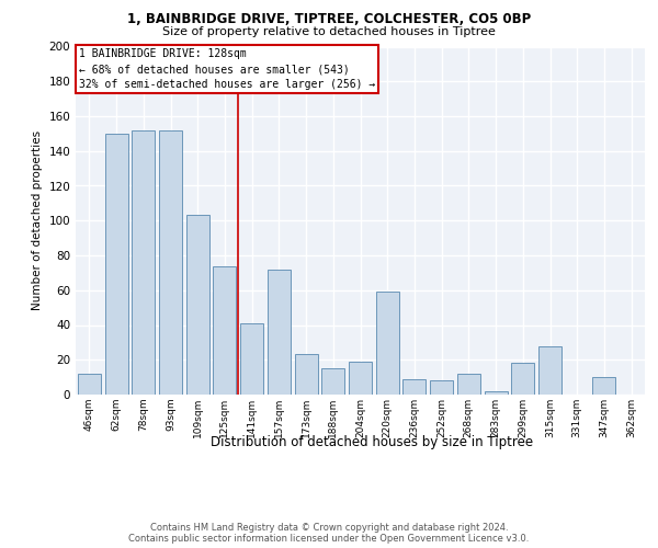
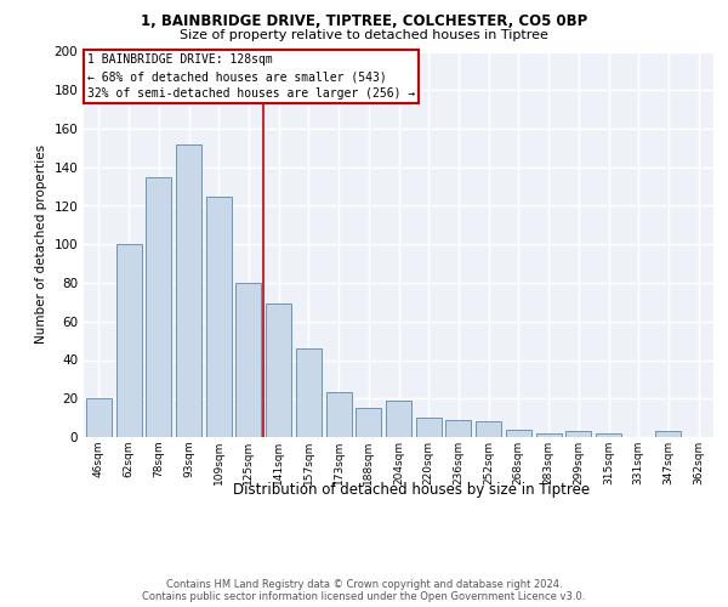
46sqm: 12 -> 20
62sqm: 150 -> 100
78sqm: 152 -> 135
109sqm: 103 -> 125
125sqm: 74 -> 80
141sqm: 41 -> 69
157sqm: 72 -> 46
220sqm: 59 -> 10
268sqm: 12 -> 4
299sqm: 18 -> 3
315sqm: 28 -> 2
347sqm: 10 -> 3
